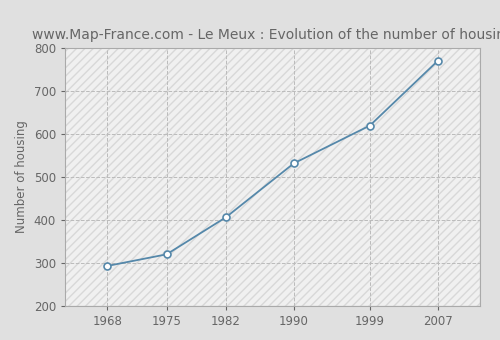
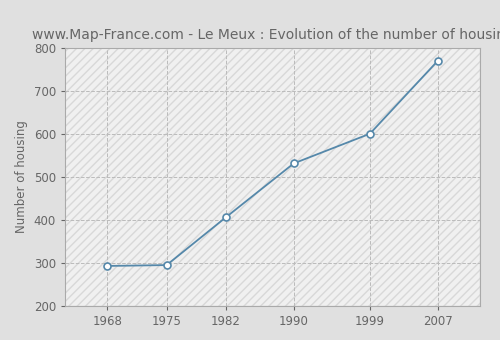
1975: 320 -> 295
1999: 619 -> 600
